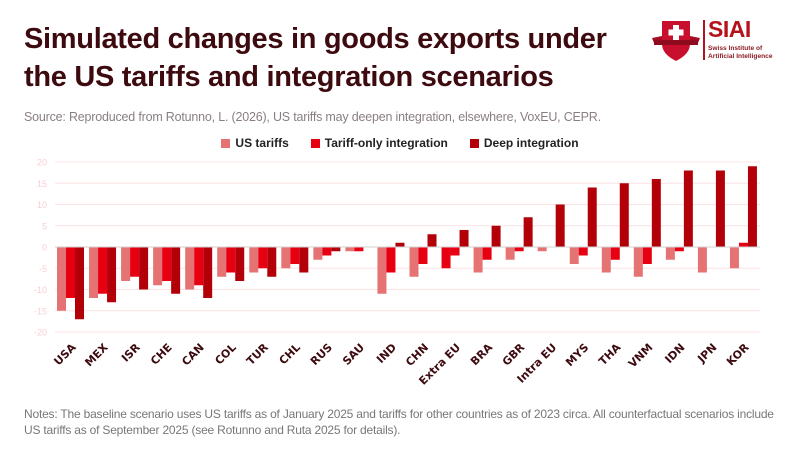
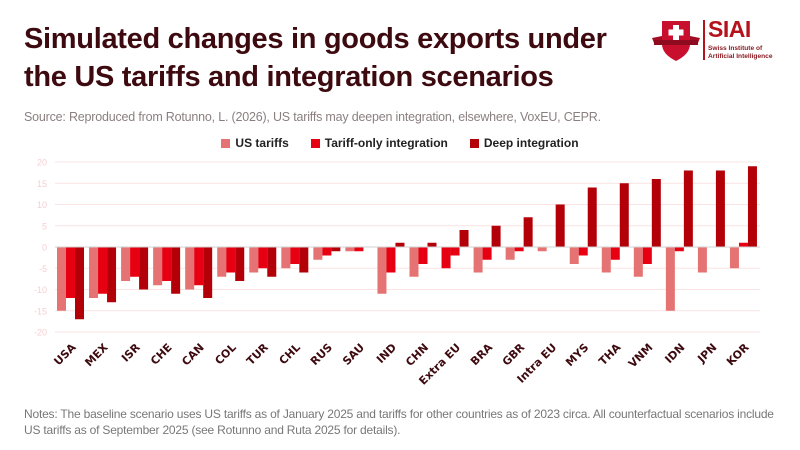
Deep integration/CHN: 3 -> 1
US tariffs/IDN: -3 -> -15
